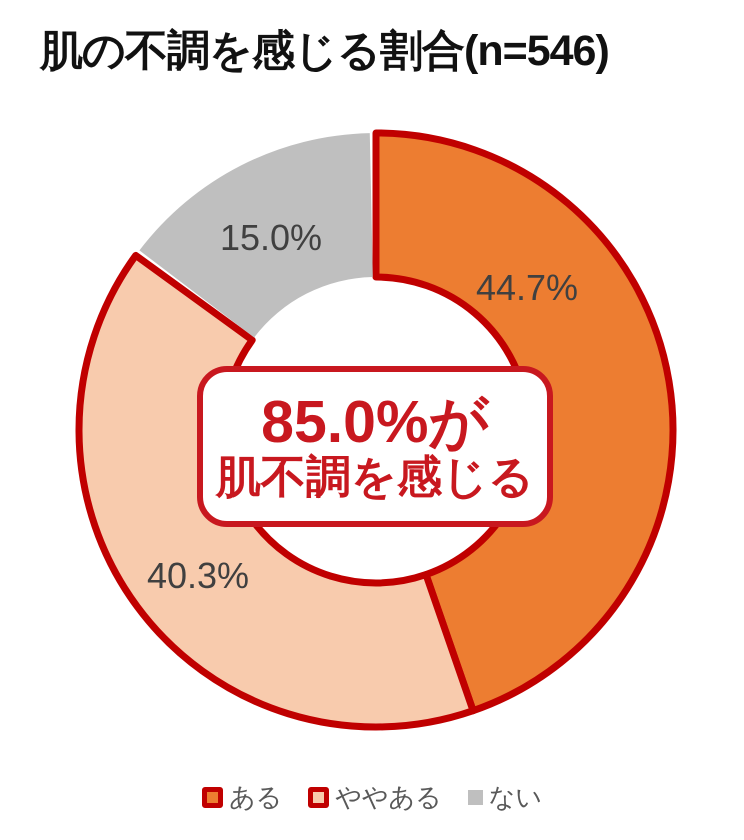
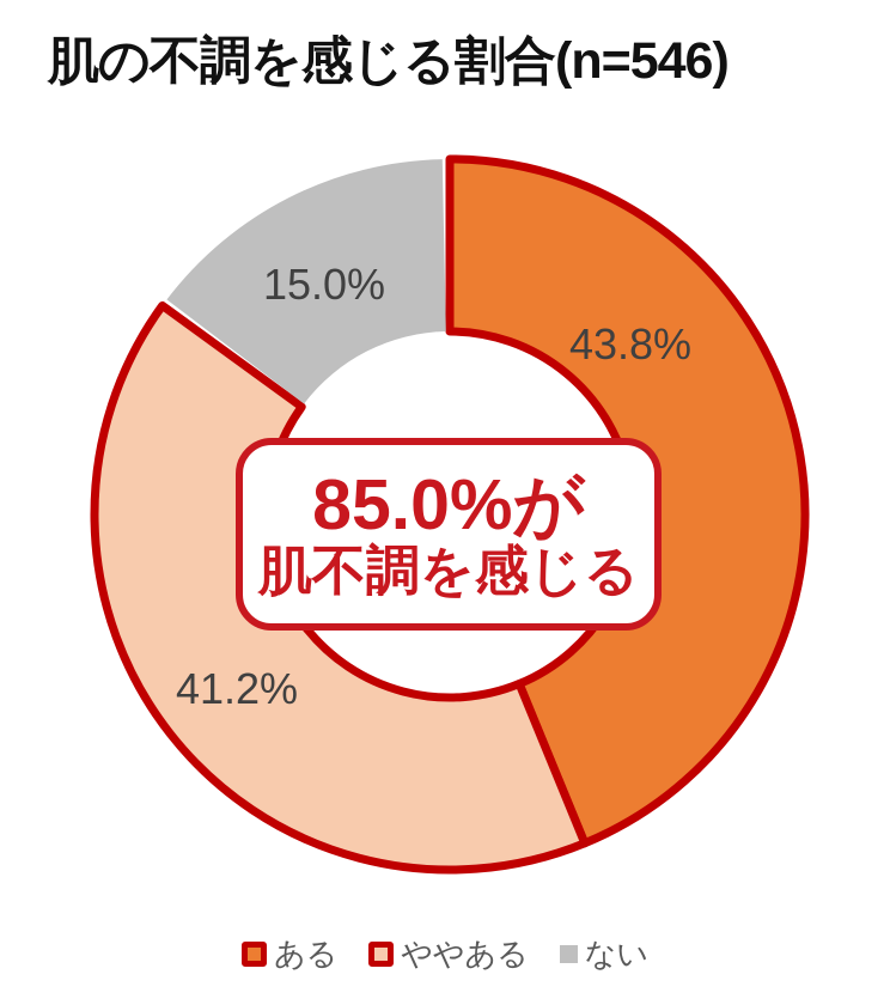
ある: 44.7% -> 43.8%
ややある: 40.3% -> 41.2%
